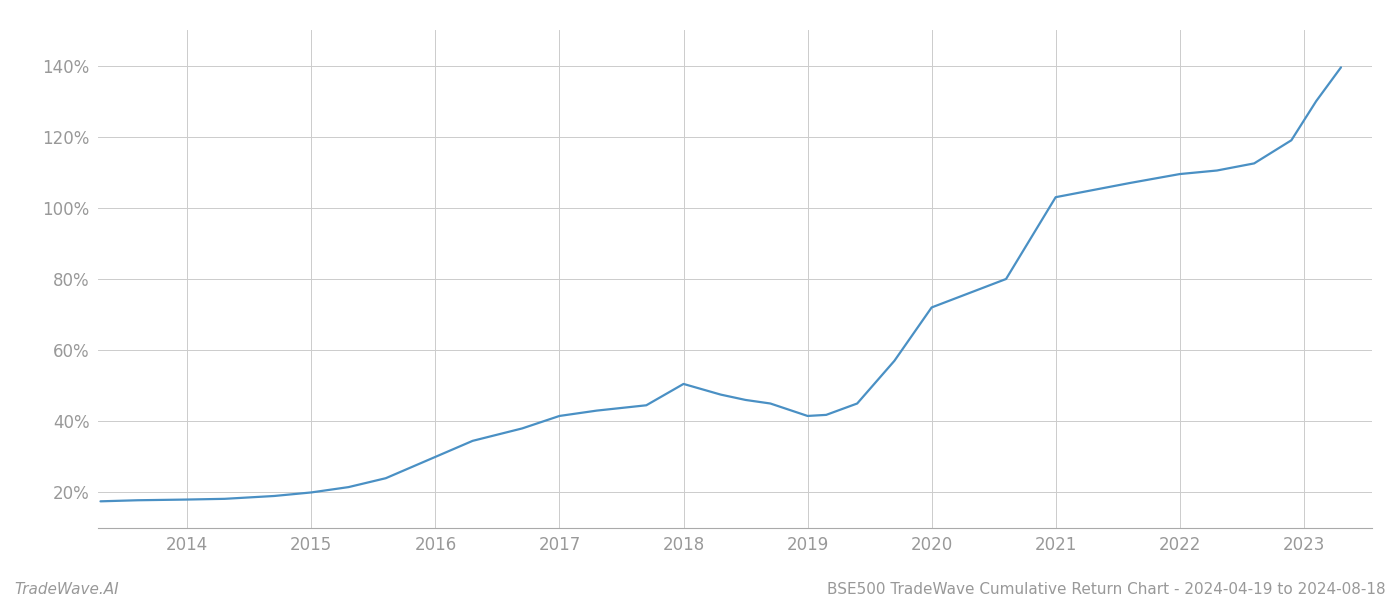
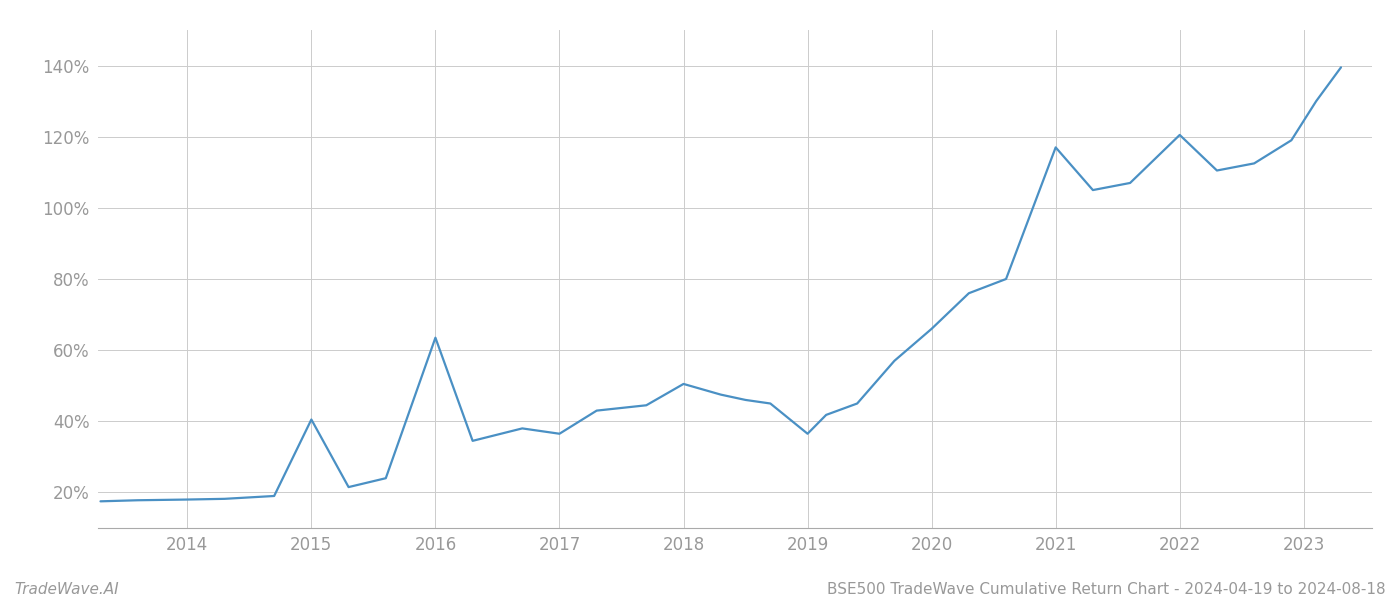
2015: 20.0% -> 40.5%
2016: 30.0% -> 63.5%
2017: 41.5% -> 36.5%
2019: 41.5% -> 36.5%
2020: 72.0% -> 66.0%
2021: 103.0% -> 117.0%
2022: 109.5% -> 120.5%
